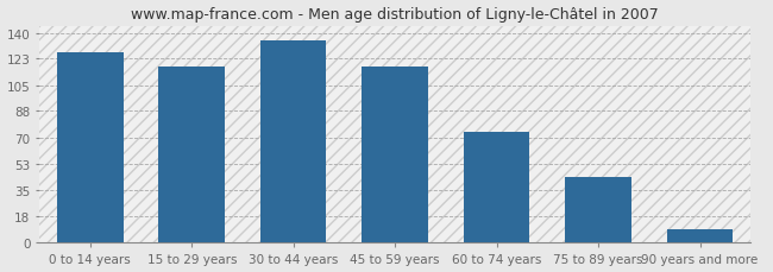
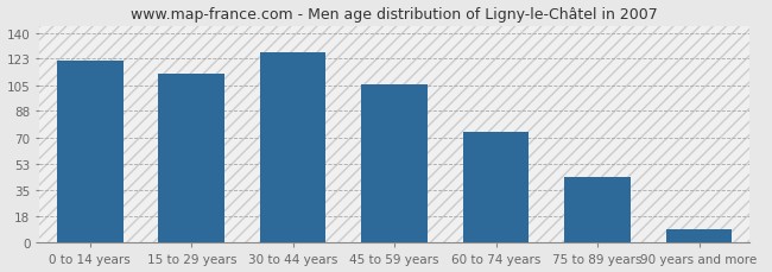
0 to 14 years: 127 -> 122
15 to 29 years: 118 -> 113
30 to 44 years: 135 -> 127
45 to 59 years: 118 -> 106
